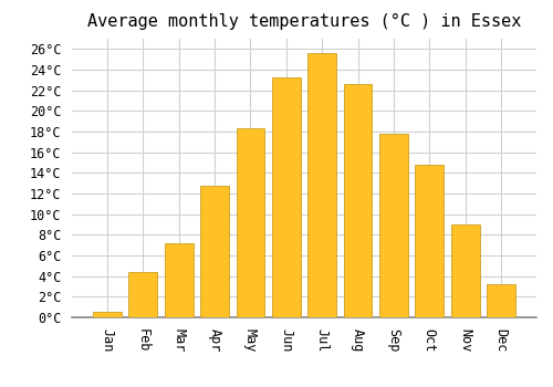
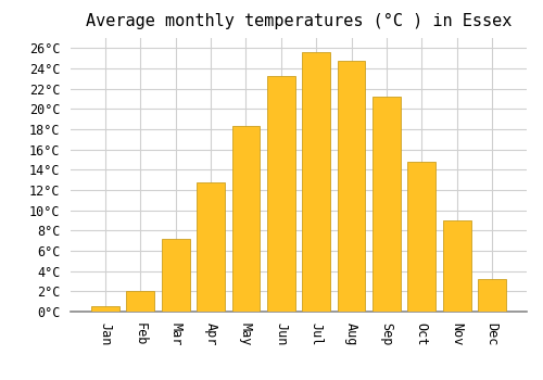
Feb: 4.4°C -> 2.0°C
Aug: 22.6°C -> 24.8°C
Sep: 17.8°C -> 21.2°C
